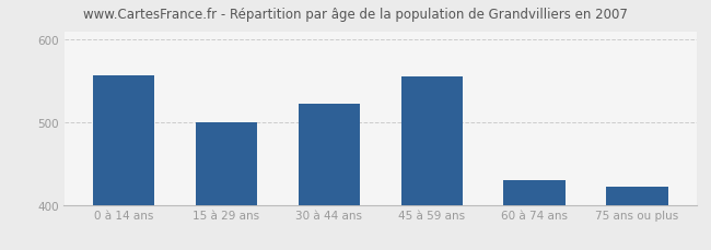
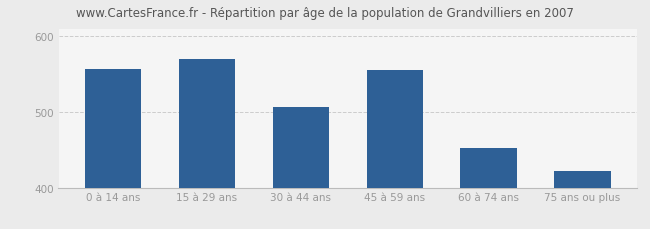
15 à 29 ans: 500 -> 570
30 à 44 ans: 522 -> 507
60 à 74 ans: 430 -> 452
